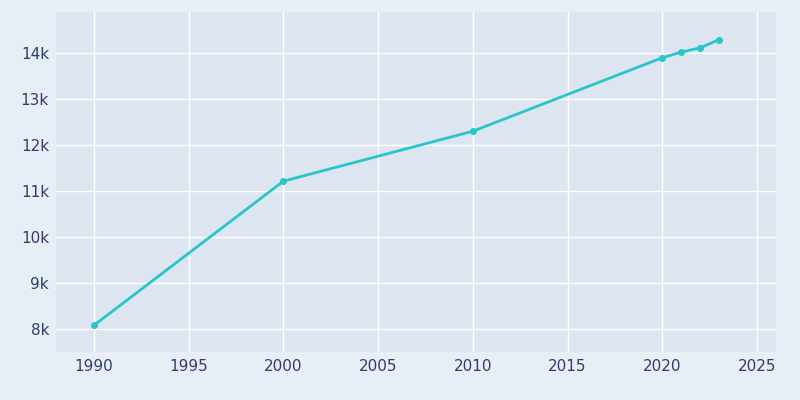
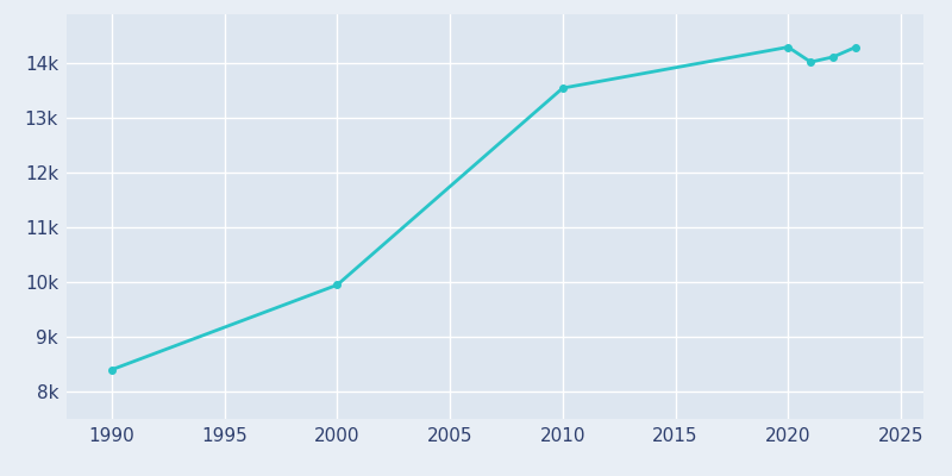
1990: 8.08k -> 8.40k
2000: 11.22k -> 9.95k
2010: 12.30k -> 13.55k
2020: 13.90k -> 14.30k
